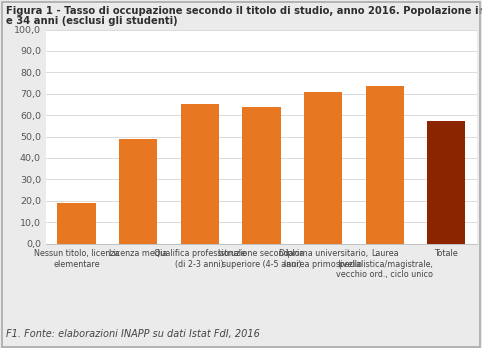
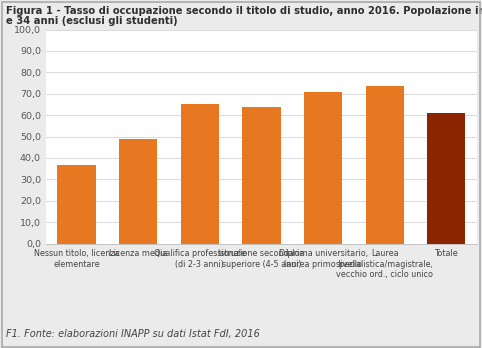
Nessun titolo, licenza elementare: 19,0 -> 36,5
Totale: 57,5 -> 61,2
